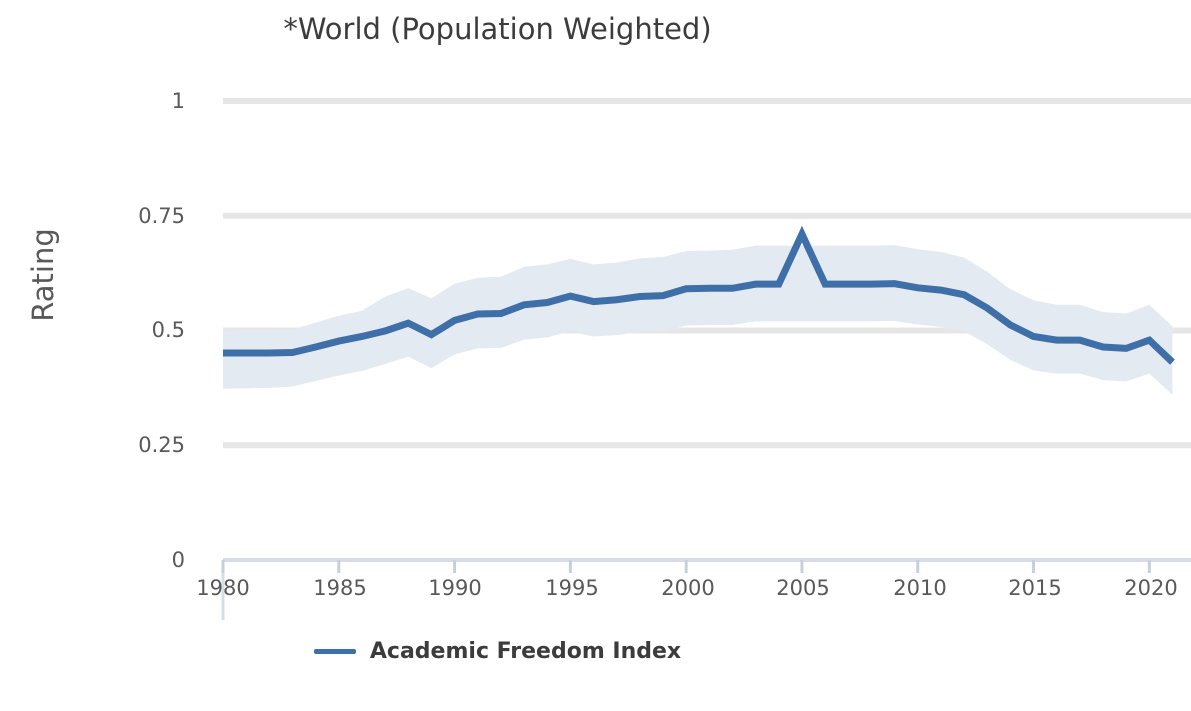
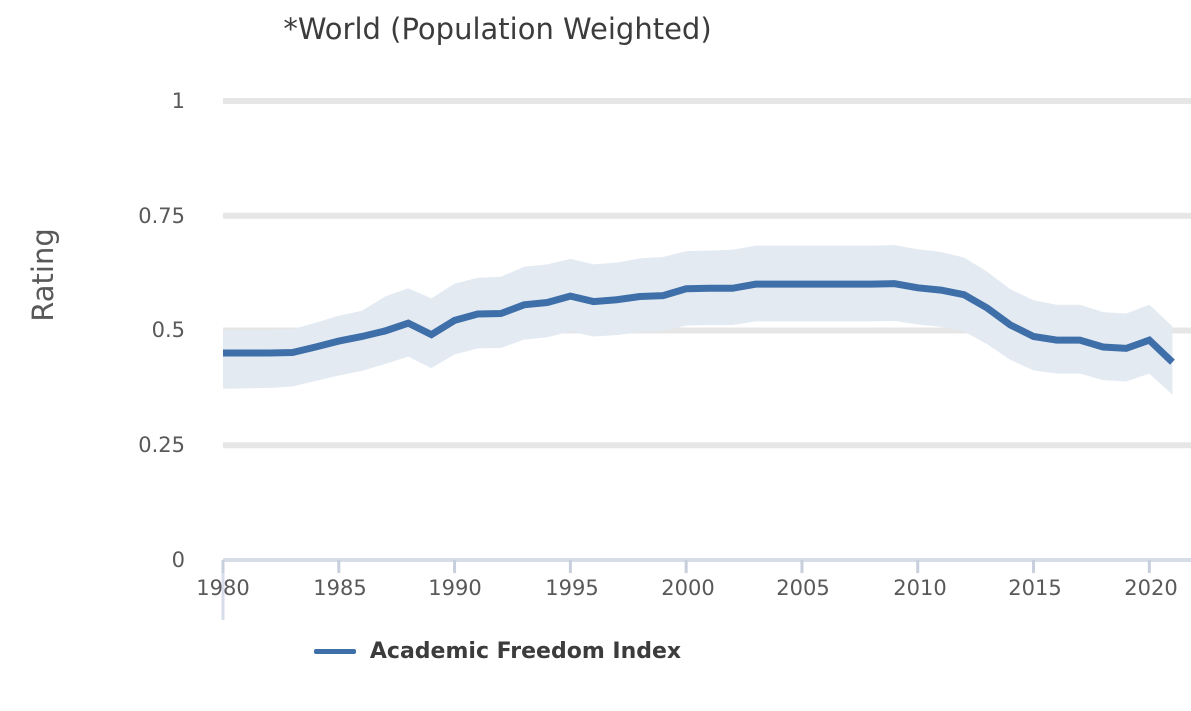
2005: 0.71 -> 0.60
